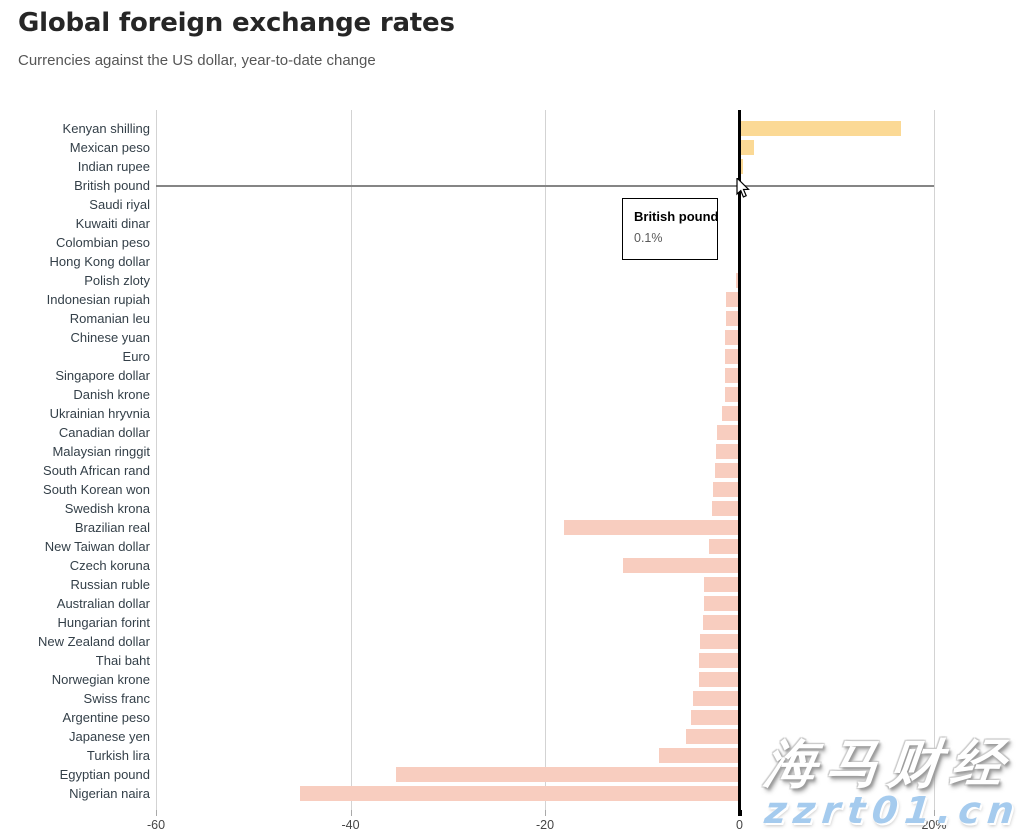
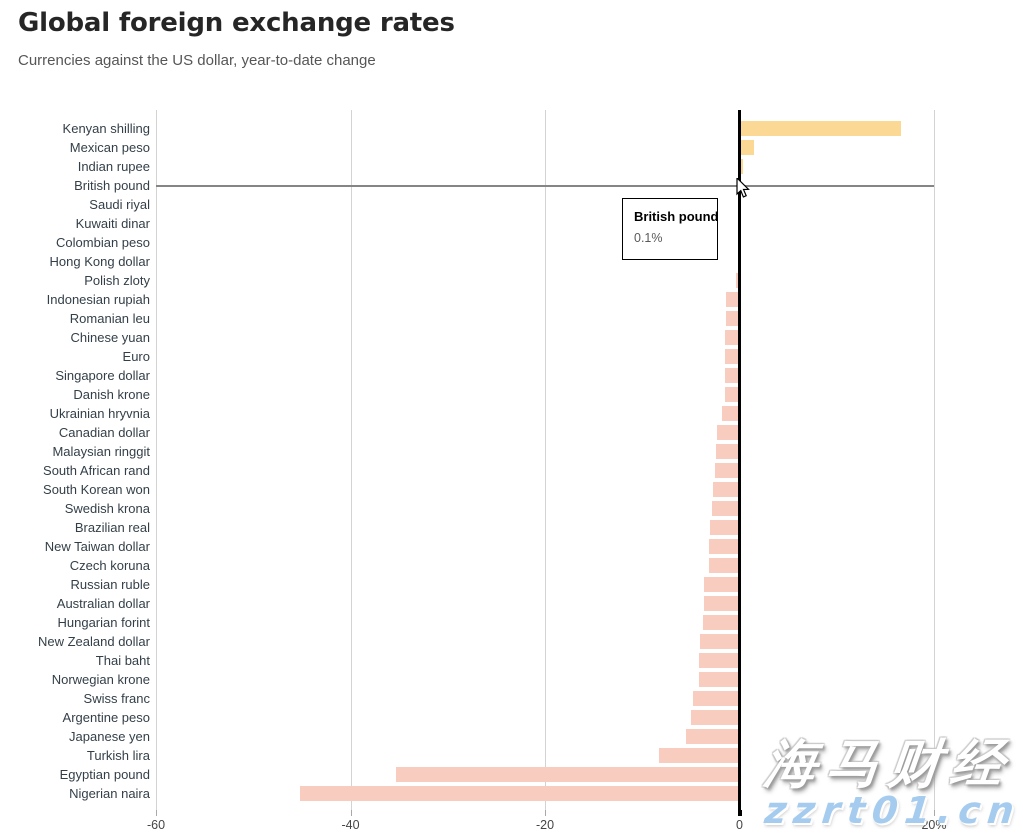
Brazilian real: -18% -> -3%
Czech koruna: -12% -> -3%
